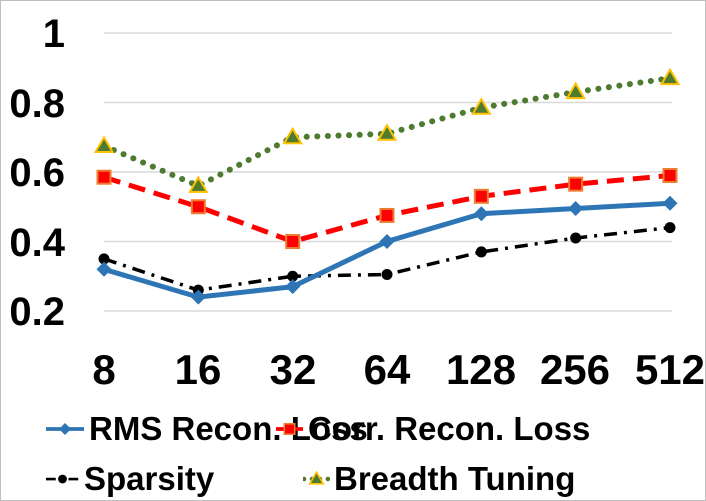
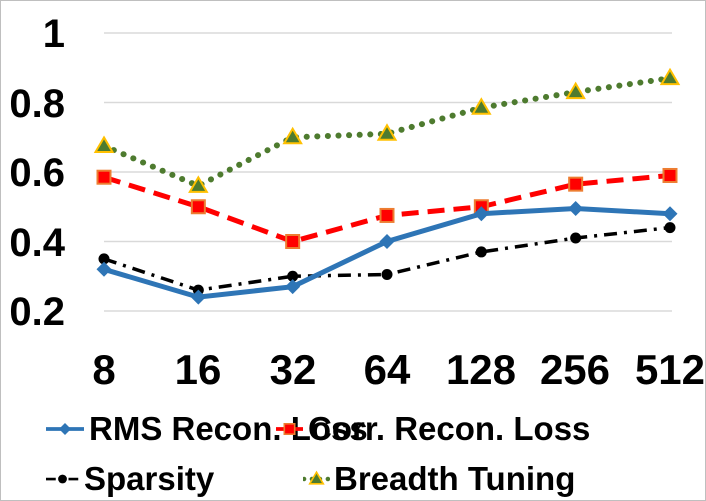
Corr. Recon. Loss/128: 0.53 -> 0.50
RMS Recon. Loss/512: 0.51 -> 0.48
